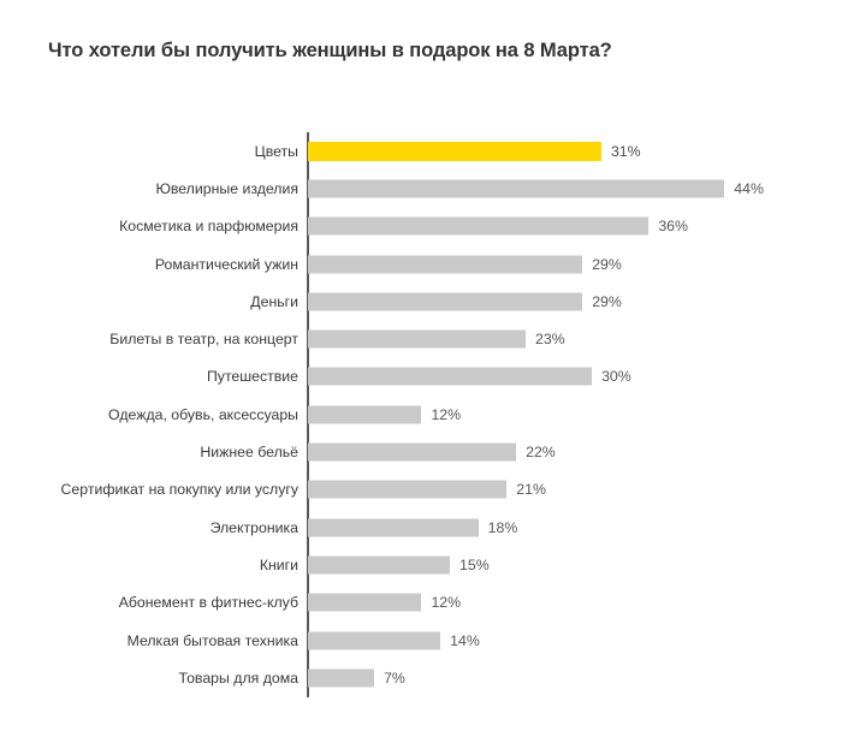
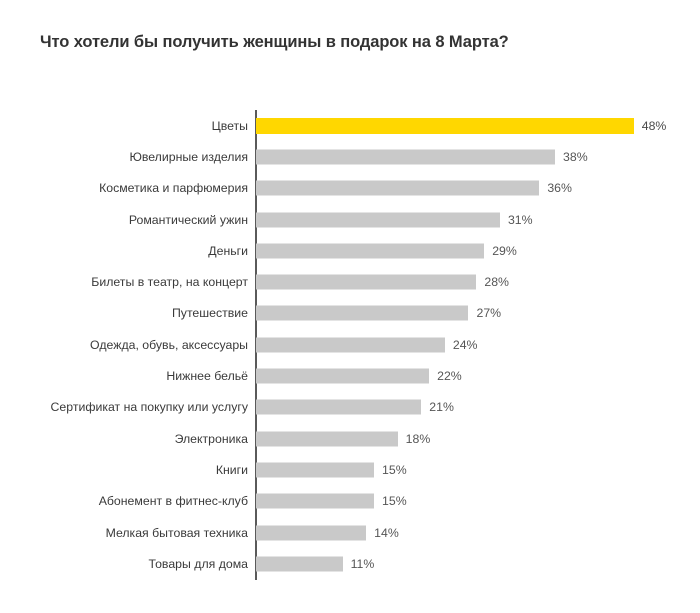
Цветы: 31% -> 48%
Ювелирные изделия: 44% -> 38%
Романтический ужин: 29% -> 31%
Билеты в театр, на концерт: 23% -> 28%
Путешествие: 30% -> 27%
Одежда, обувь, аксессуары: 12% -> 24%
Абонемент в фитнес-клуб: 12% -> 15%
Товары для дома: 7% -> 11%
